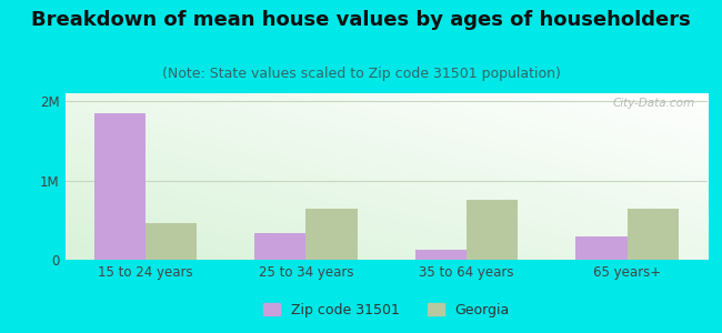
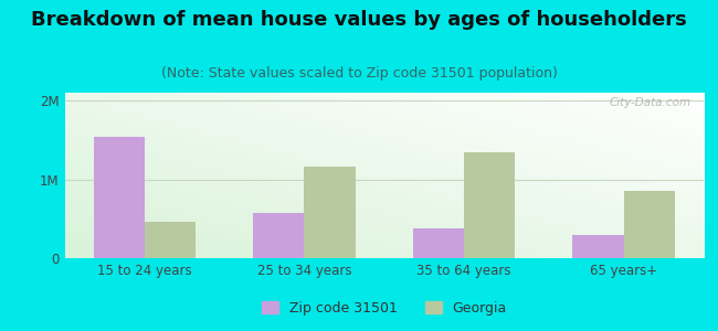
Zip code 31501/15 to 24 years: 1.85M -> 1.54M
Zip code 31501/25 to 34 years: 0.33M -> 0.58M
Georgia/25 to 34 years: 0.65M -> 1.16M
Zip code 31501/35 to 64 years: 0.12M -> 0.38M
Georgia/35 to 64 years: 0.76M -> 1.34M
Georgia/65 years+: 0.64M -> 0.86M
